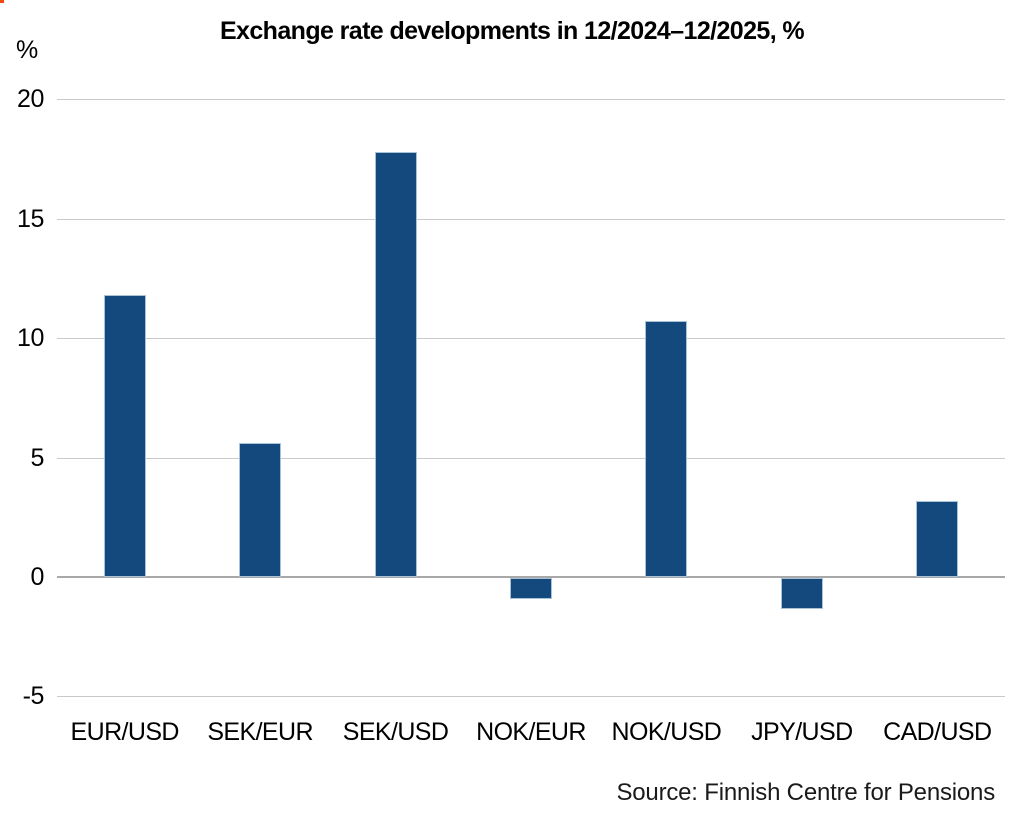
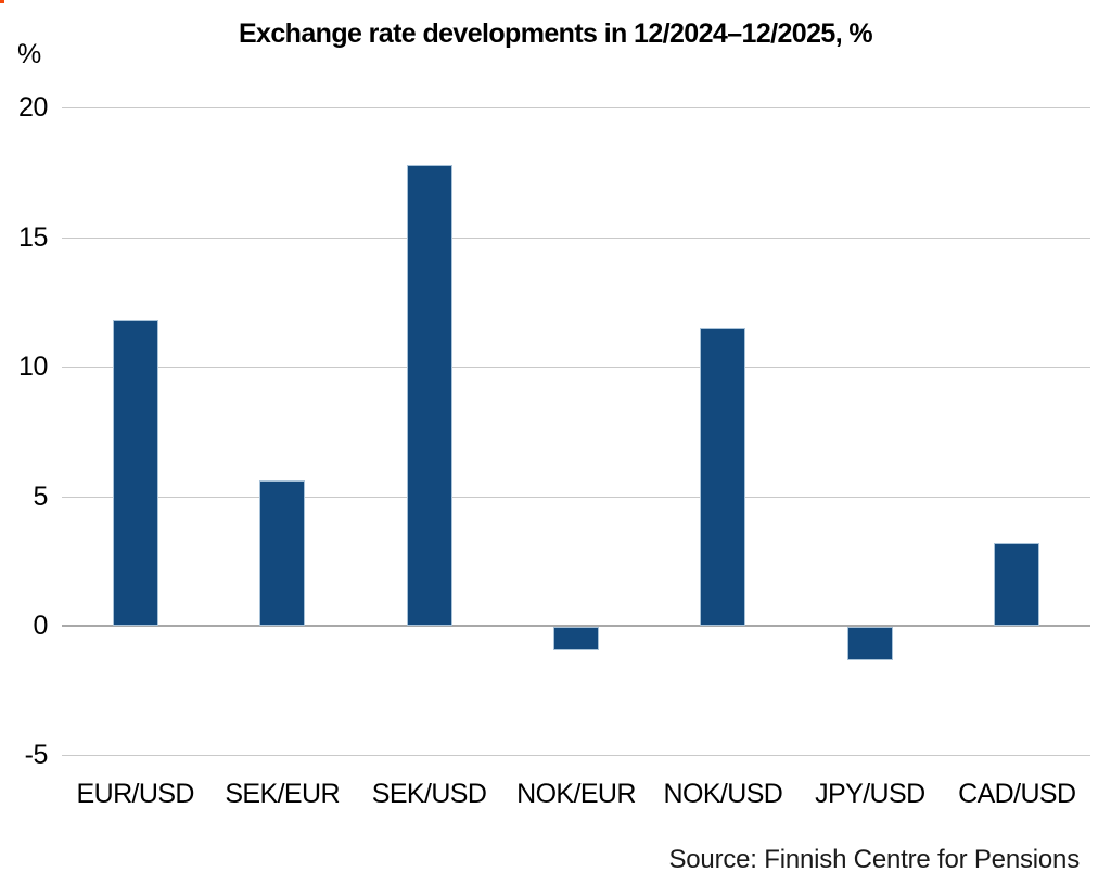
NOK/USD: 10.7 -> 11.5
